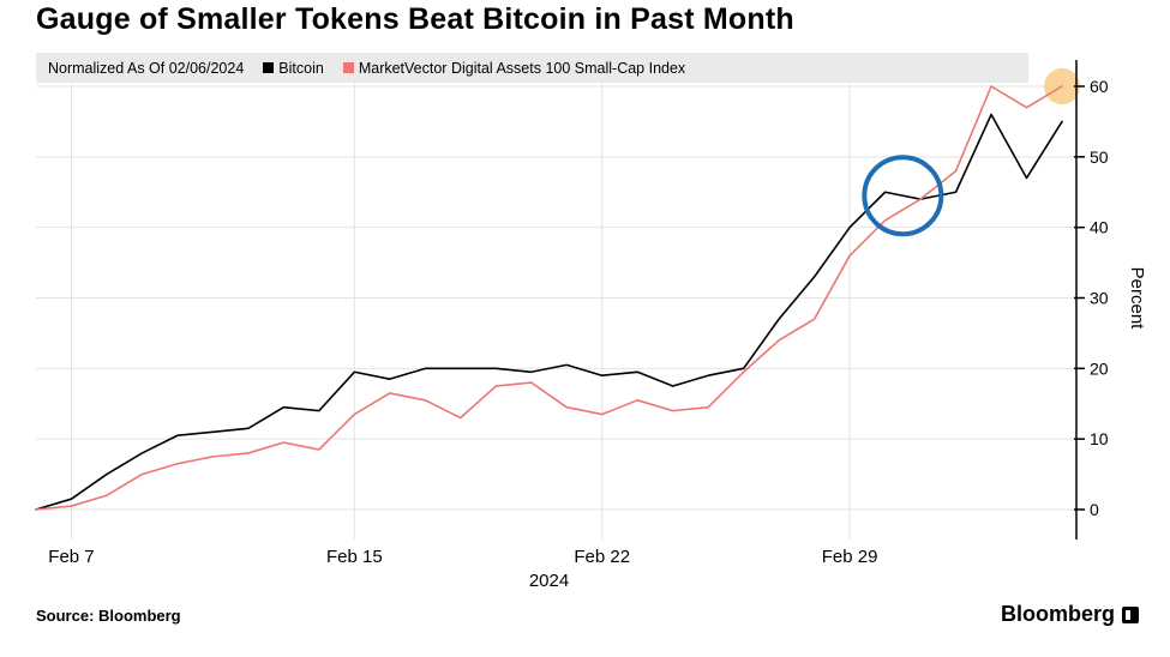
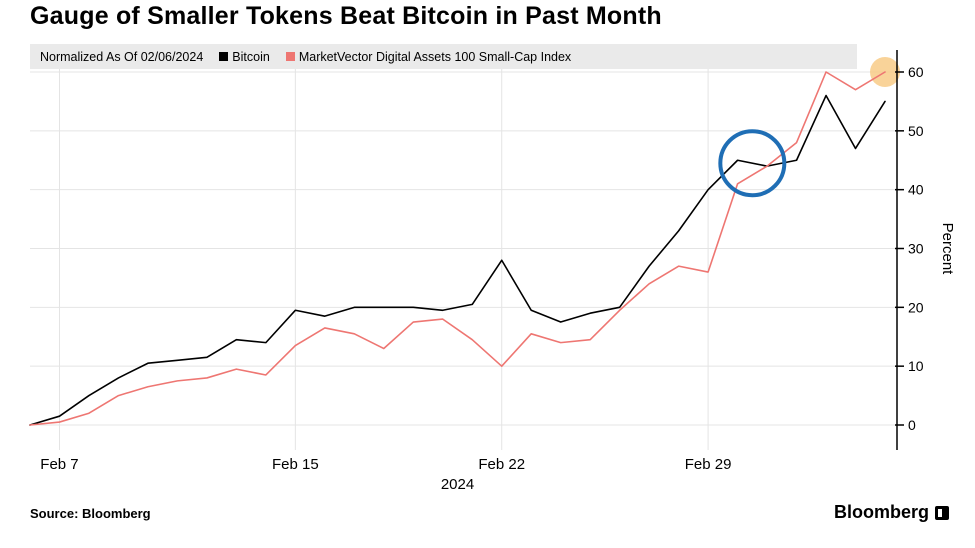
Bitcoin/Feb 22: 19 -> 28
MarketVector Digital Assets 100 Small-Cap Index/Feb 22: 14 -> 10
MarketVector Digital Assets 100 Small-Cap Index/Feb 29: 36 -> 26
